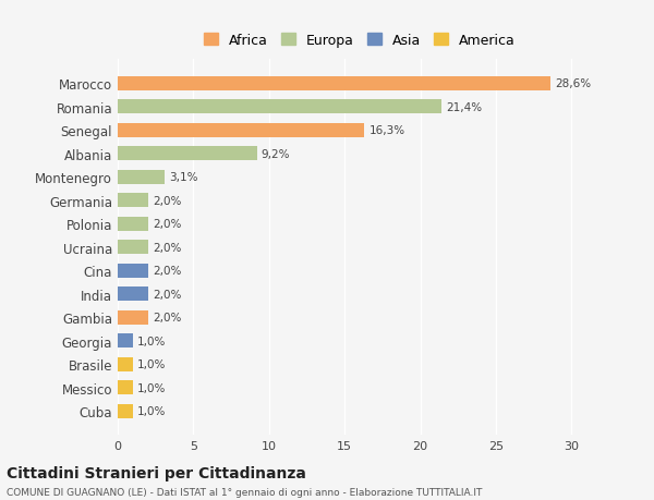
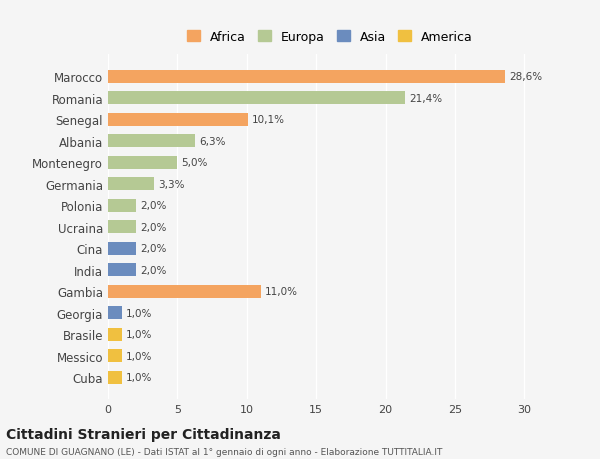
Senegal: 16,3% -> 10,1%
Albania: 9,2% -> 6,3%
Montenegro: 3,1% -> 5,0%
Germania: 2,0% -> 3,3%
Gambia: 2,0% -> 11,0%
